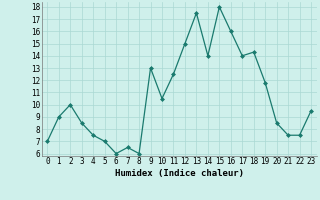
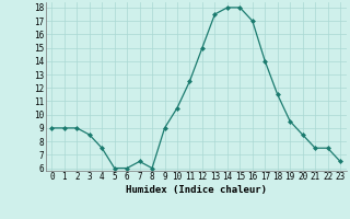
0: 7.0 -> 9.0
2: 10.0 -> 9.0
5: 7.0 -> 6.0
9: 13.0 -> 9.0
14: 14.0 -> 18.0
16: 16.0 -> 17.0
18: 14.3 -> 11.5
19: 11.8 -> 9.5
23: 9.5 -> 6.5
